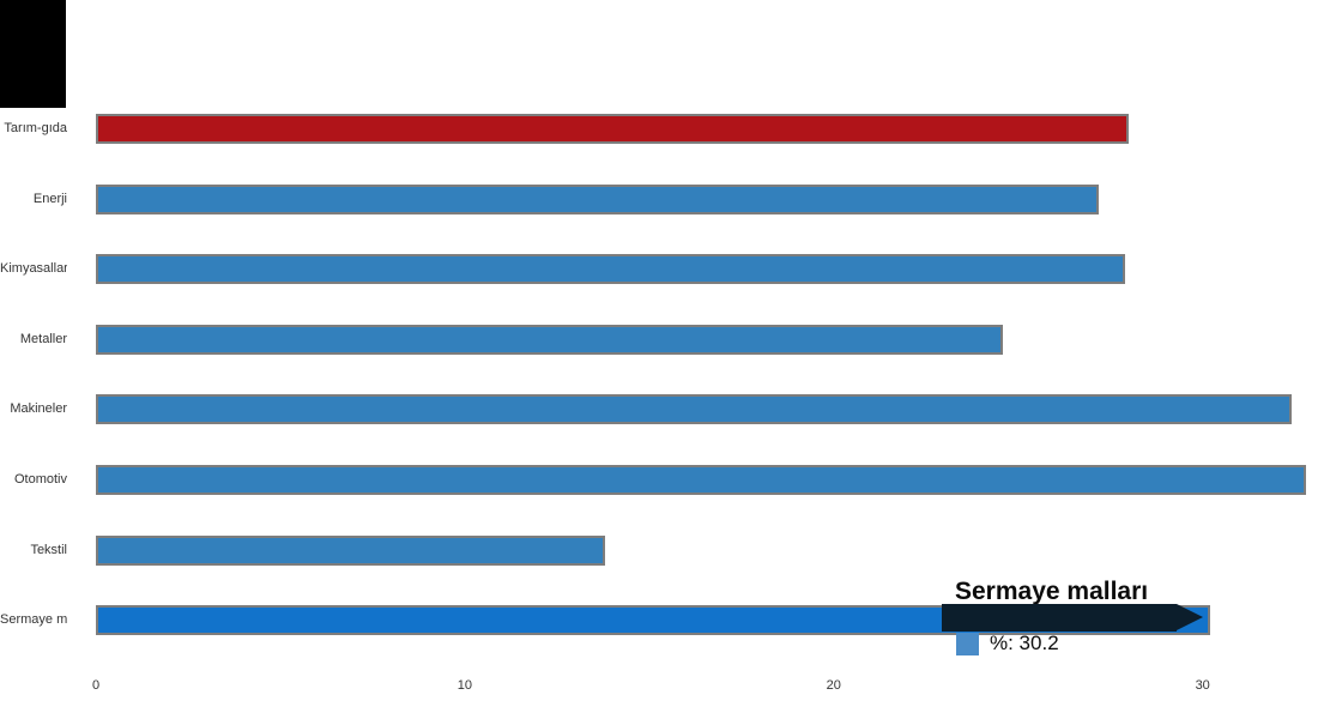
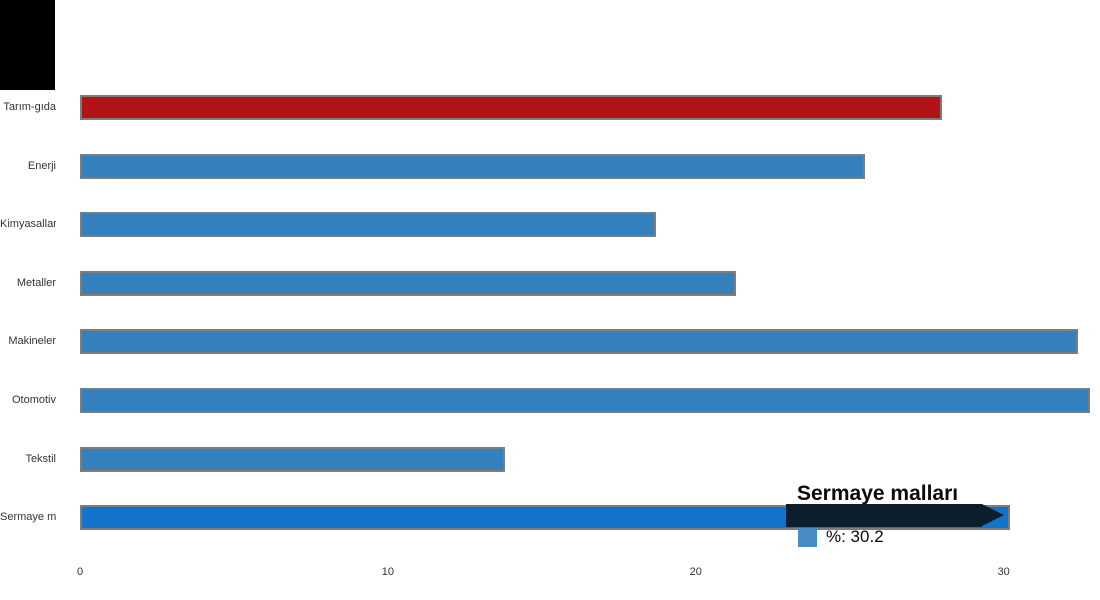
Enerji: 27.2 -> 25.5
Kimyasallar: 27.9 -> 18.7
Metaller: 24.6 -> 21.3
